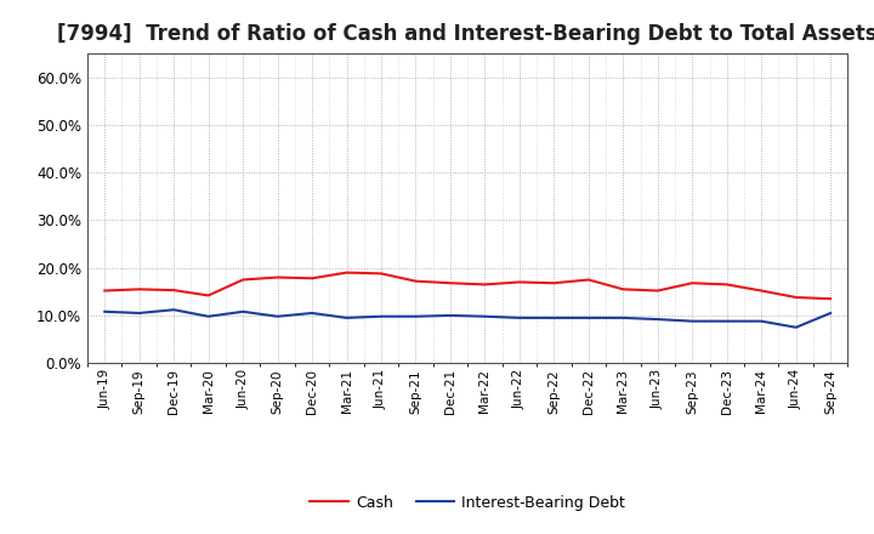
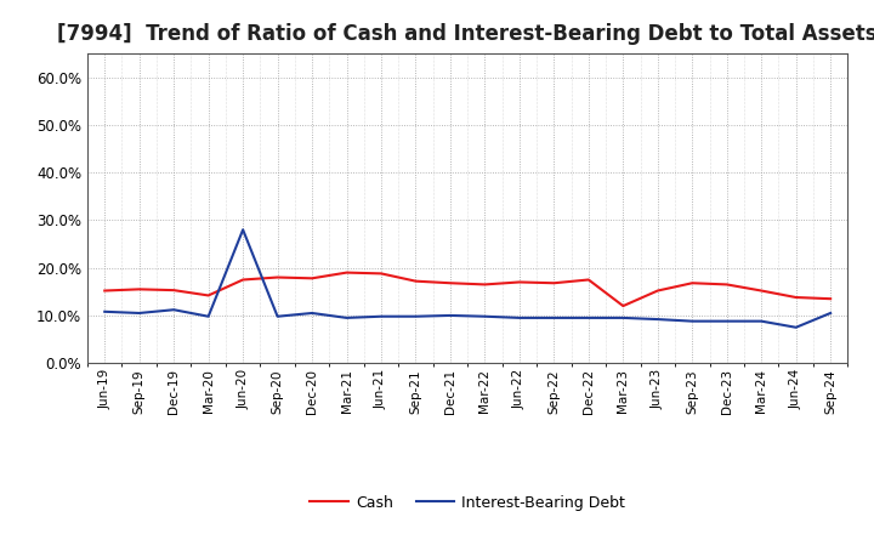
Interest-Bearing Debt/Jun-20: 10.8% -> 28.0%
Cash/Mar-23: 15.5% -> 12.0%
